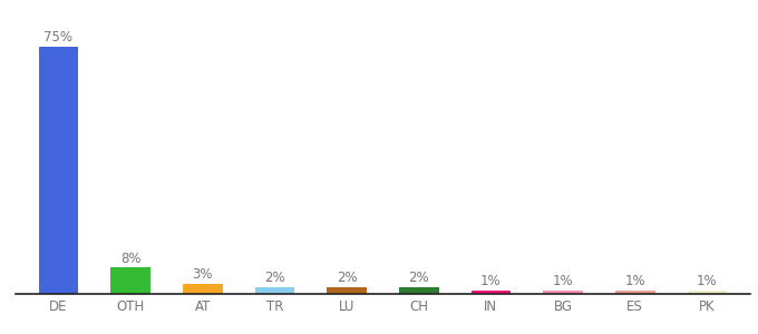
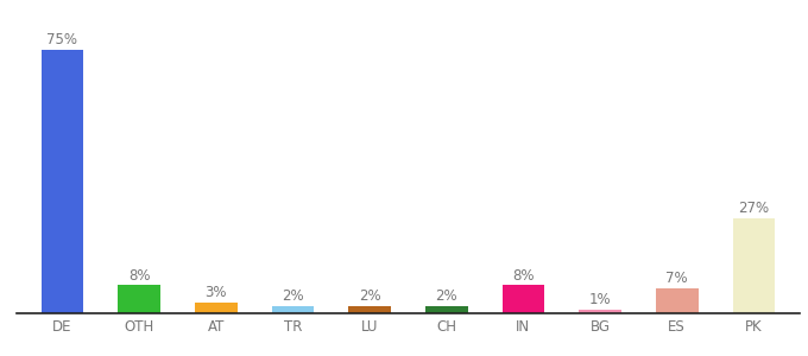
IN: 1% -> 8%
ES: 1% -> 7%
PK: 1% -> 27%
